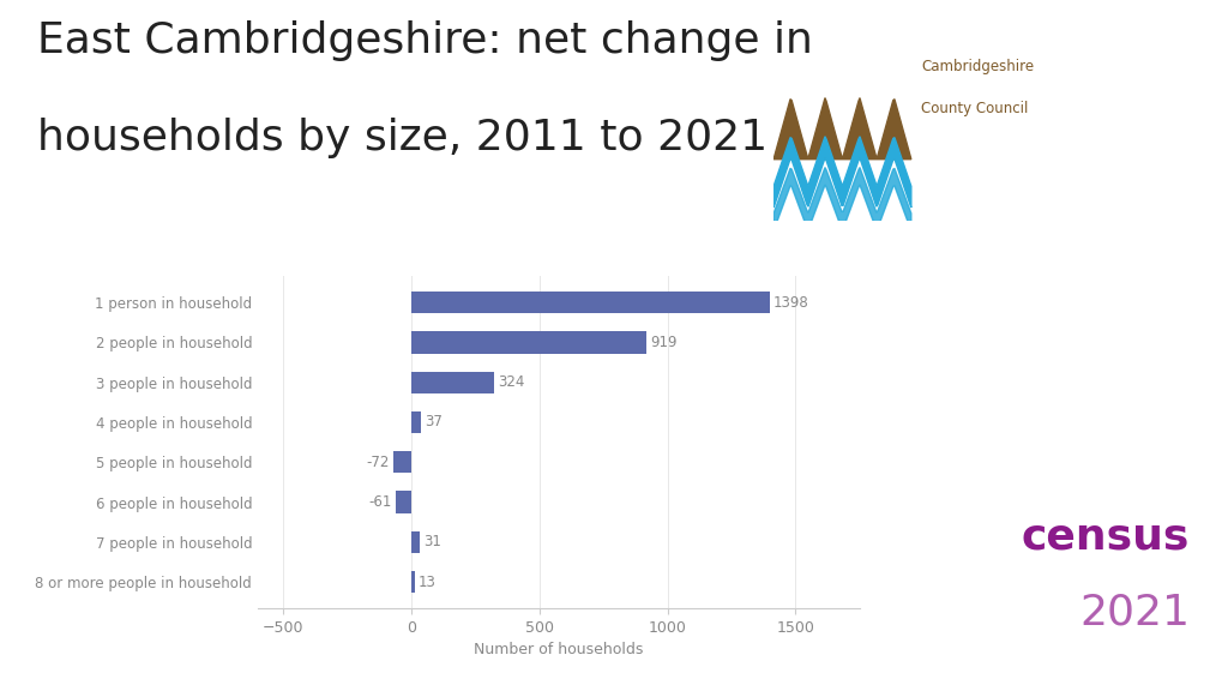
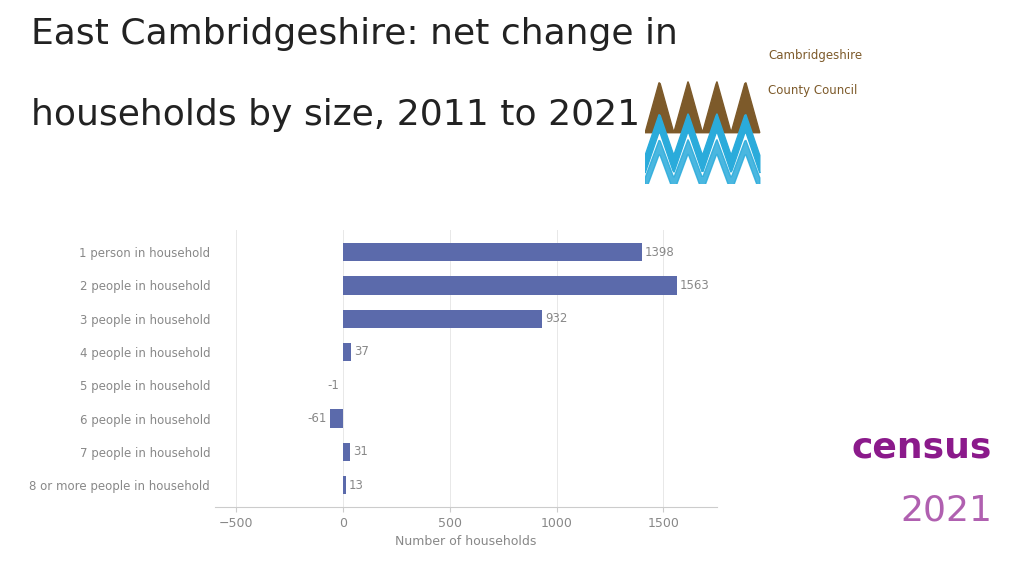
2 people in household: 919 -> 1563
3 people in household: 324 -> 932
5 people in household: -72 -> -1
